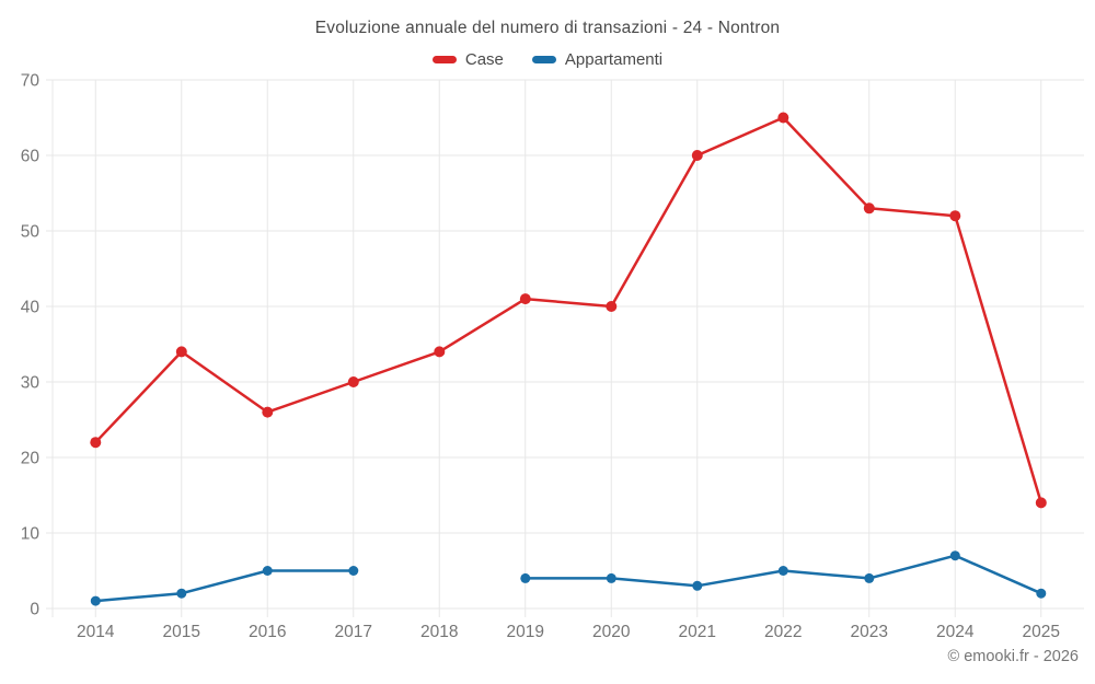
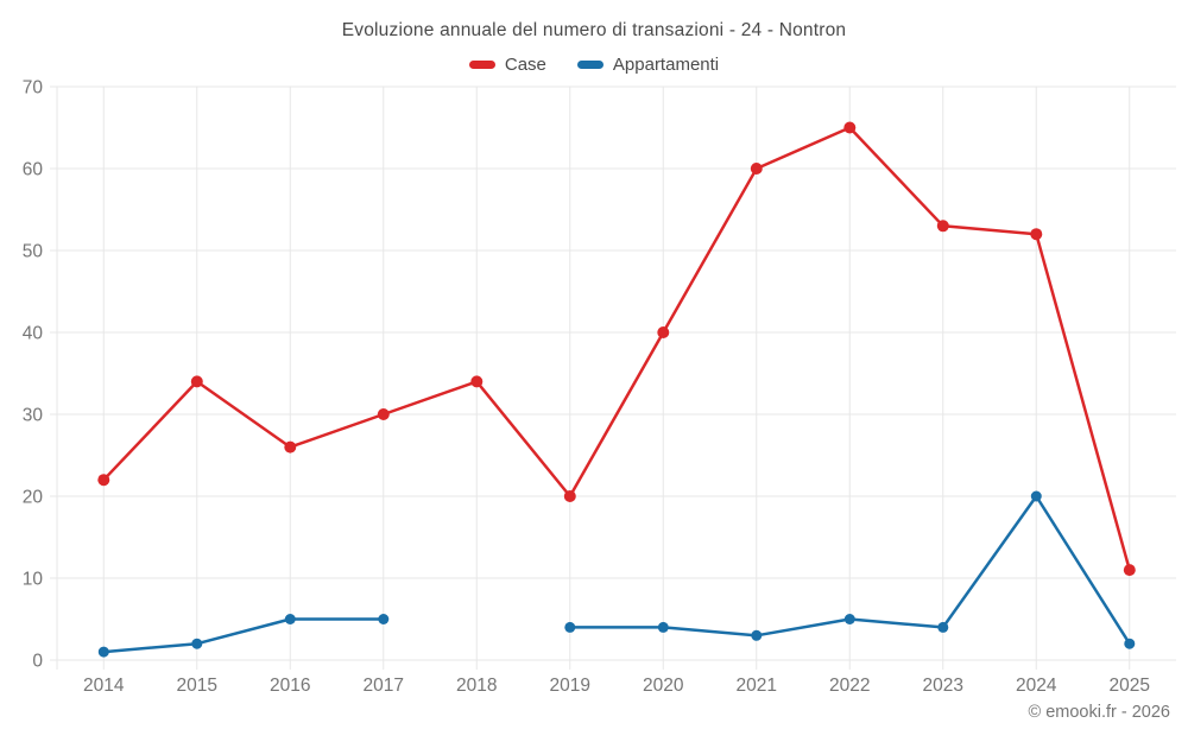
Case/2019: 41 -> 20
Appartamenti/2024: 7 -> 20
Case/2025: 14 -> 11
